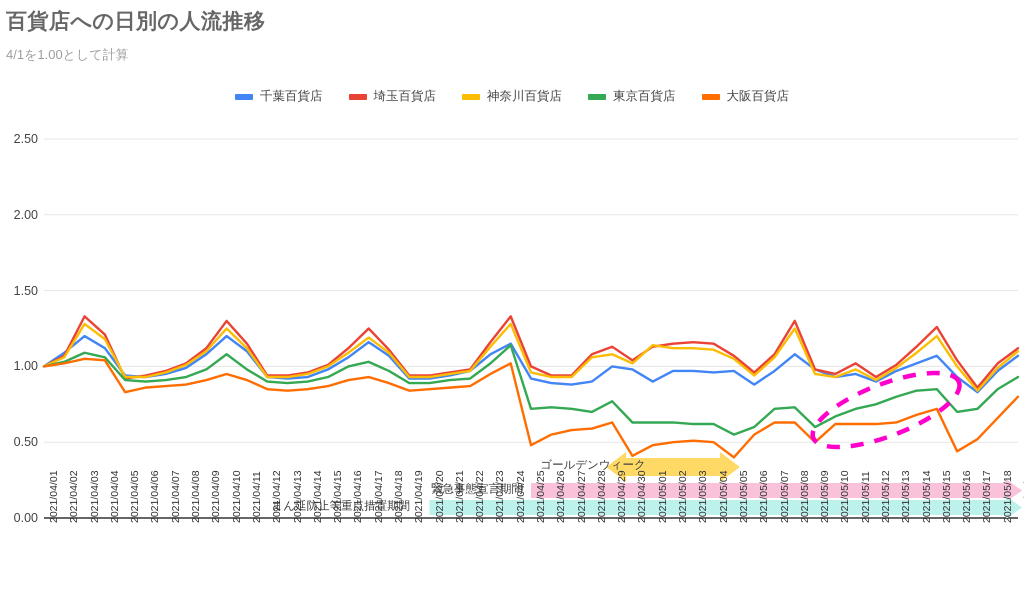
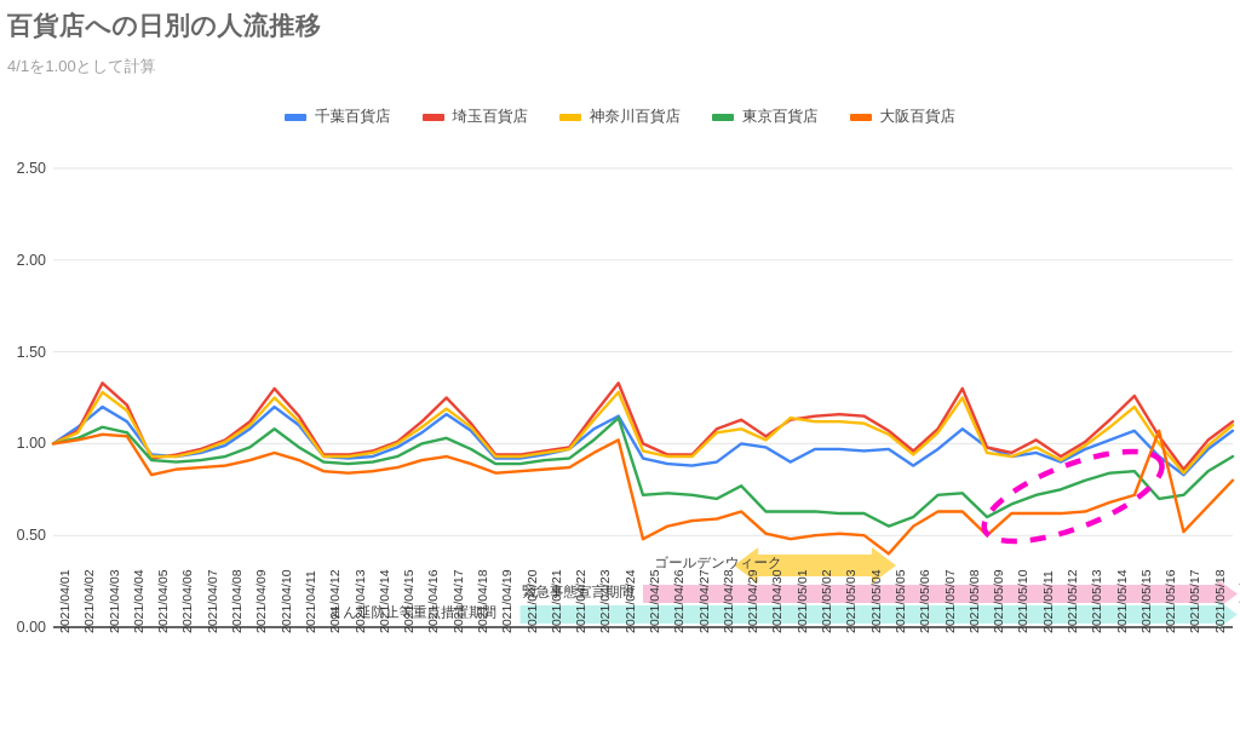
大阪百貨店/2021/04/30: 0.41 -> 0.51
大阪百貨店/2021/05/16: 0.44 -> 1.07
